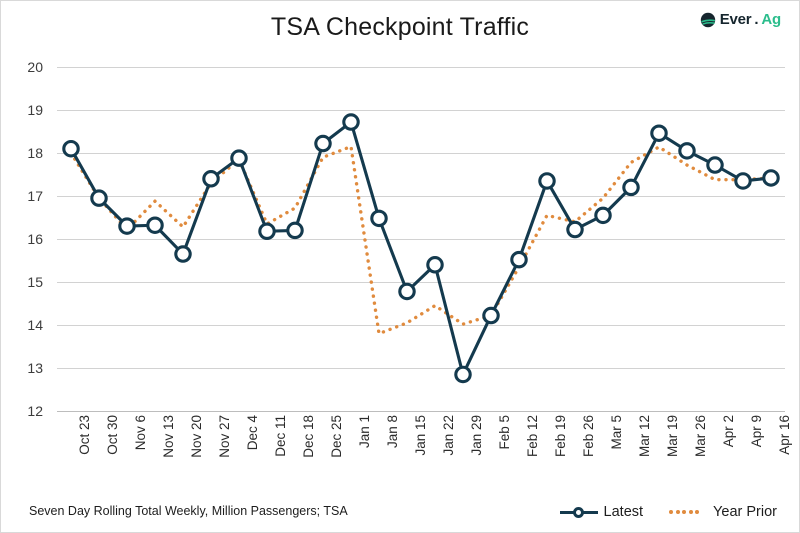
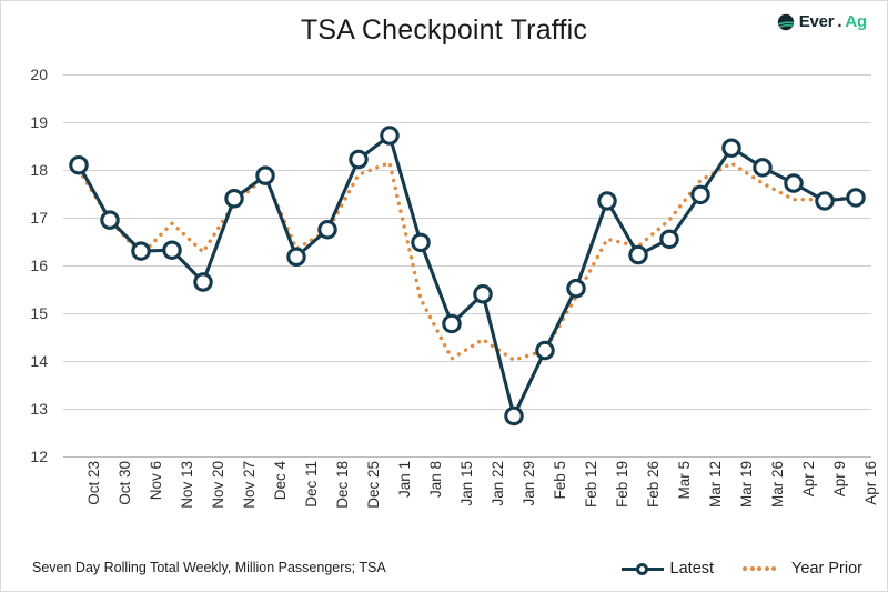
Latest/Dec 18: 16.2 -> 16.8
Year Prior/Jan 8: 13.8 -> 15.3
Latest/Mar 12: 17.2 -> 17.5
